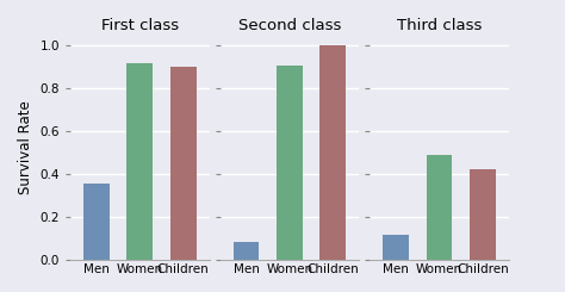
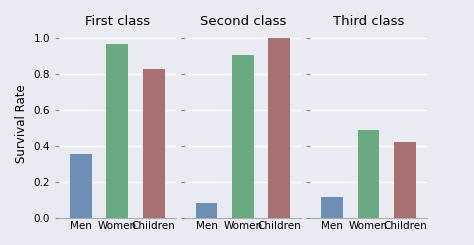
First class/Women: 0.92 -> 0.97
First class/Children: 0.90 -> 0.83
